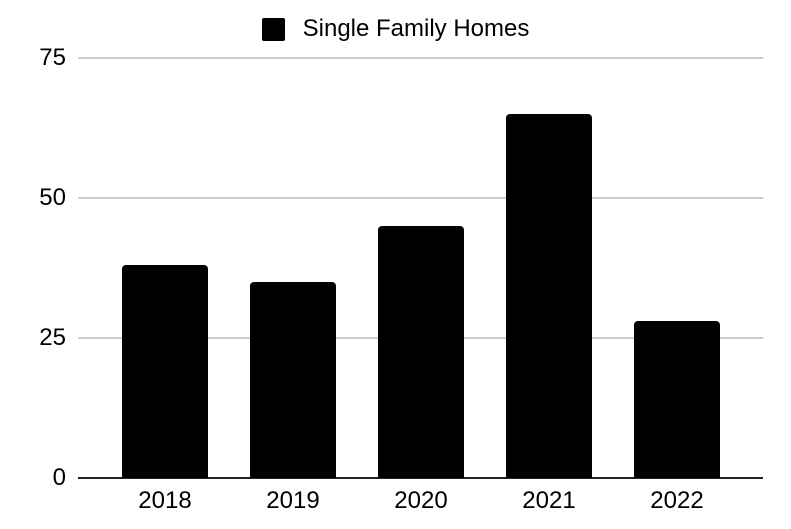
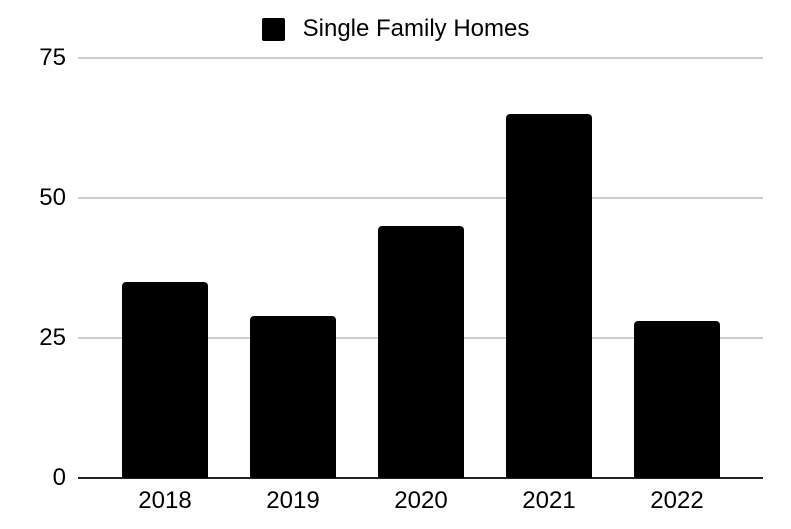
2018: 38 -> 35
2019: 35 -> 29
